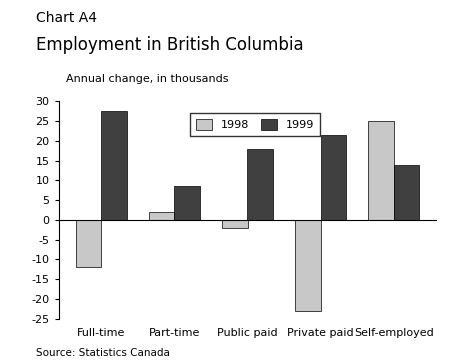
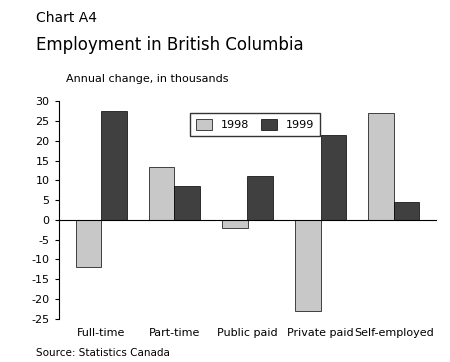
1998/Part-time: 2.0 -> 13.5
1999/Public paid: 18.0 -> 11.0
1998/Self-employed: 25.0 -> 27.0
1999/Self-employed: 14.0 -> 4.5
